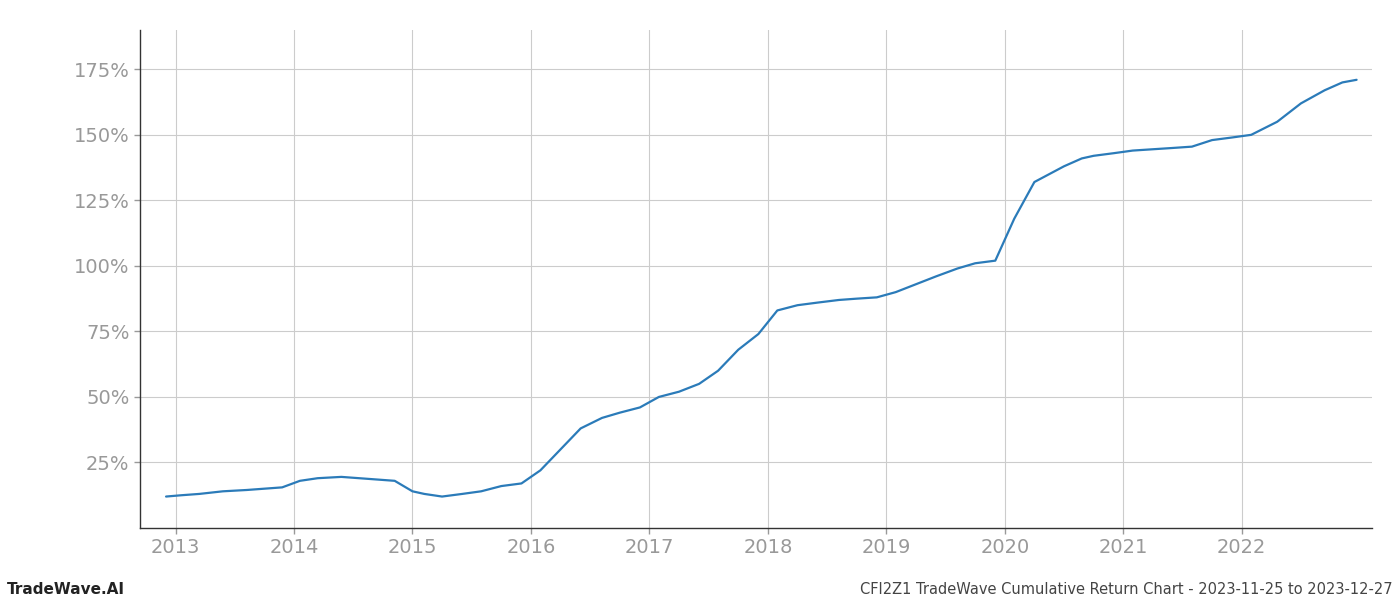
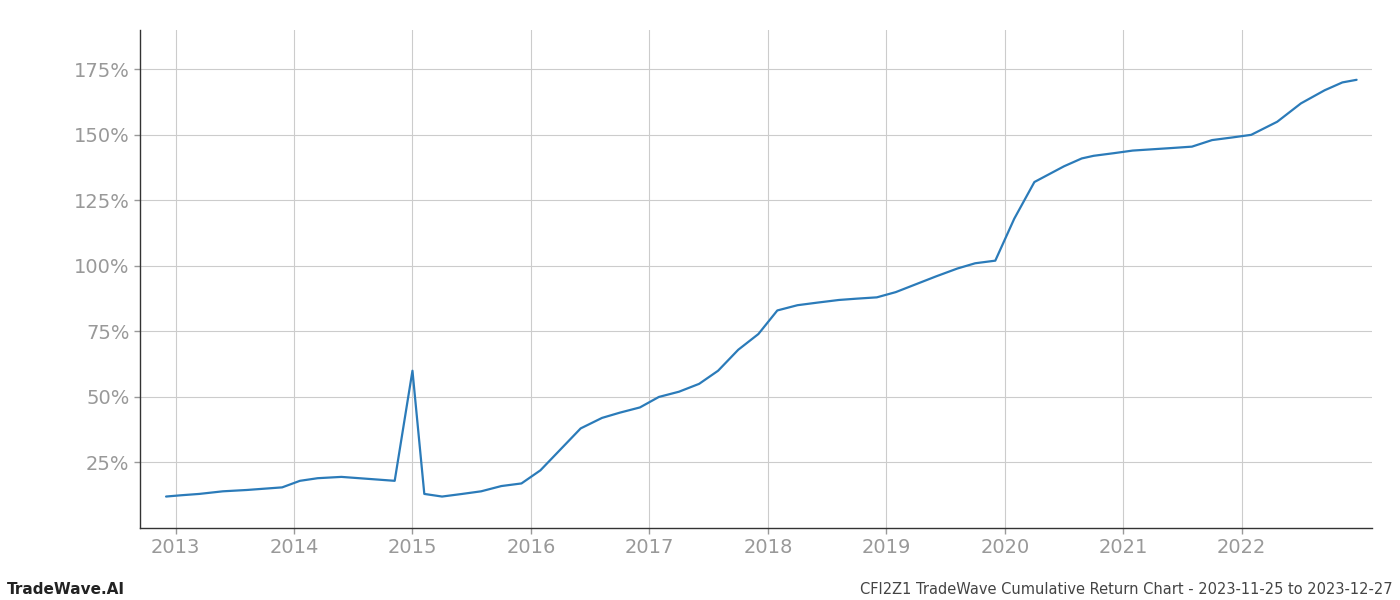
2015: 14.0% -> 60.0%
